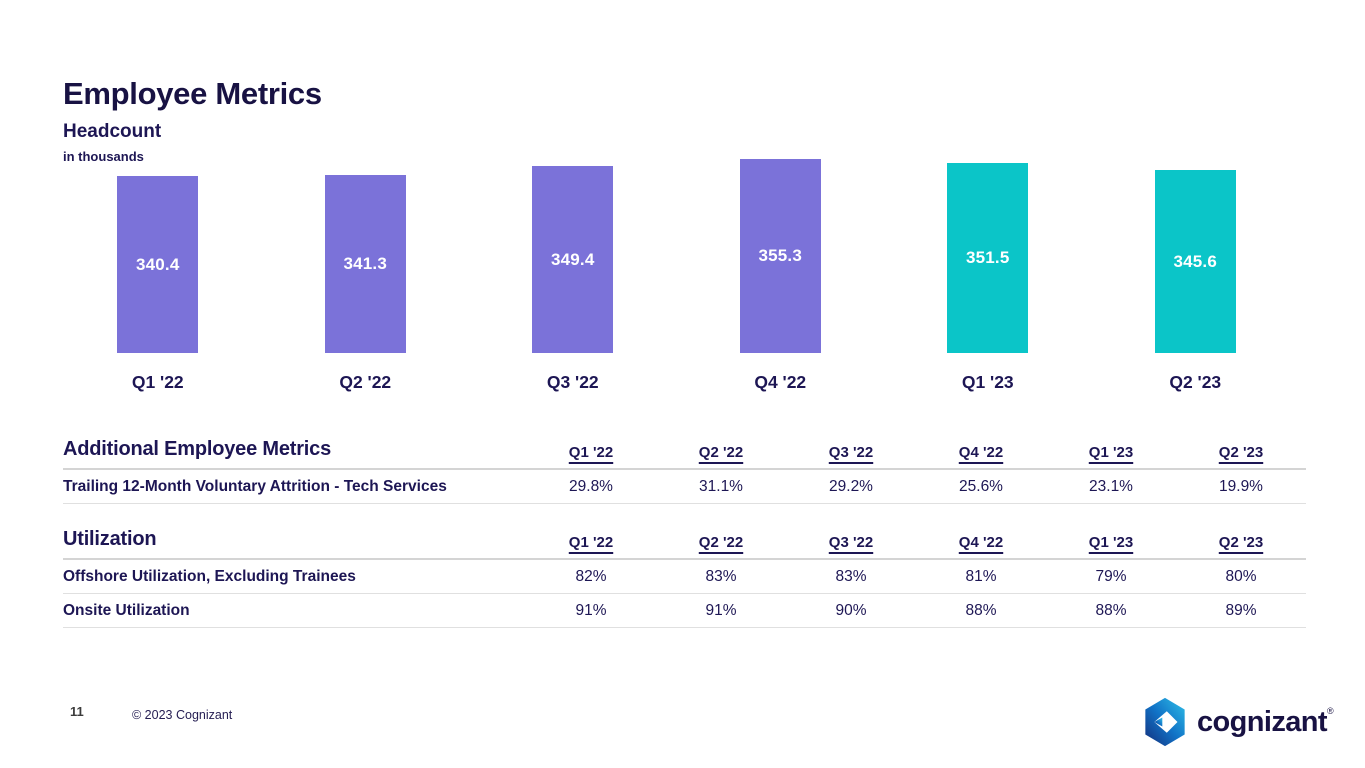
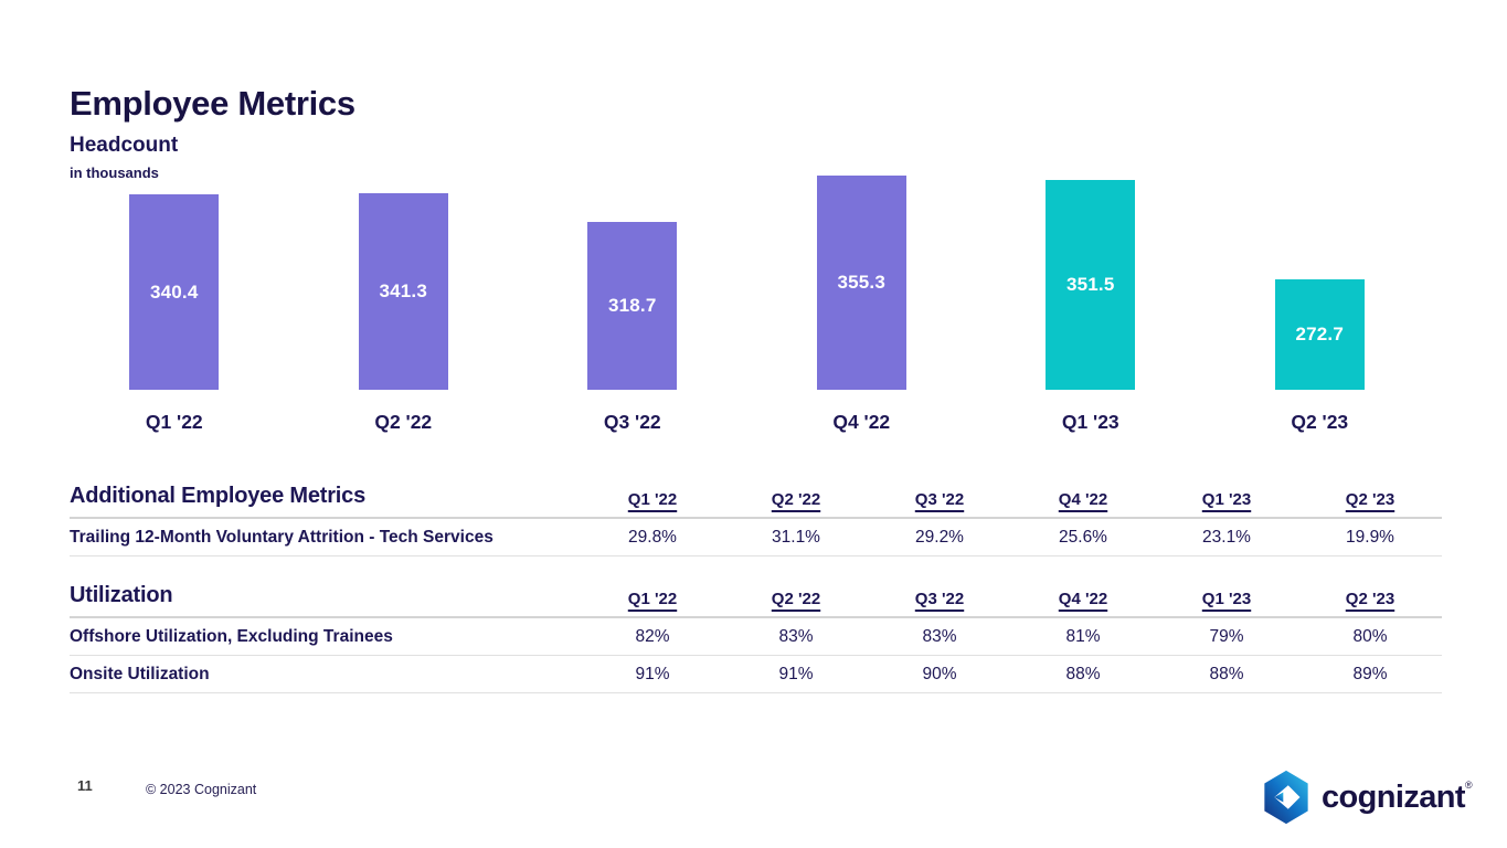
Q3 '22: 349.4 -> 318.7
Q2 '23: 345.6 -> 272.7
